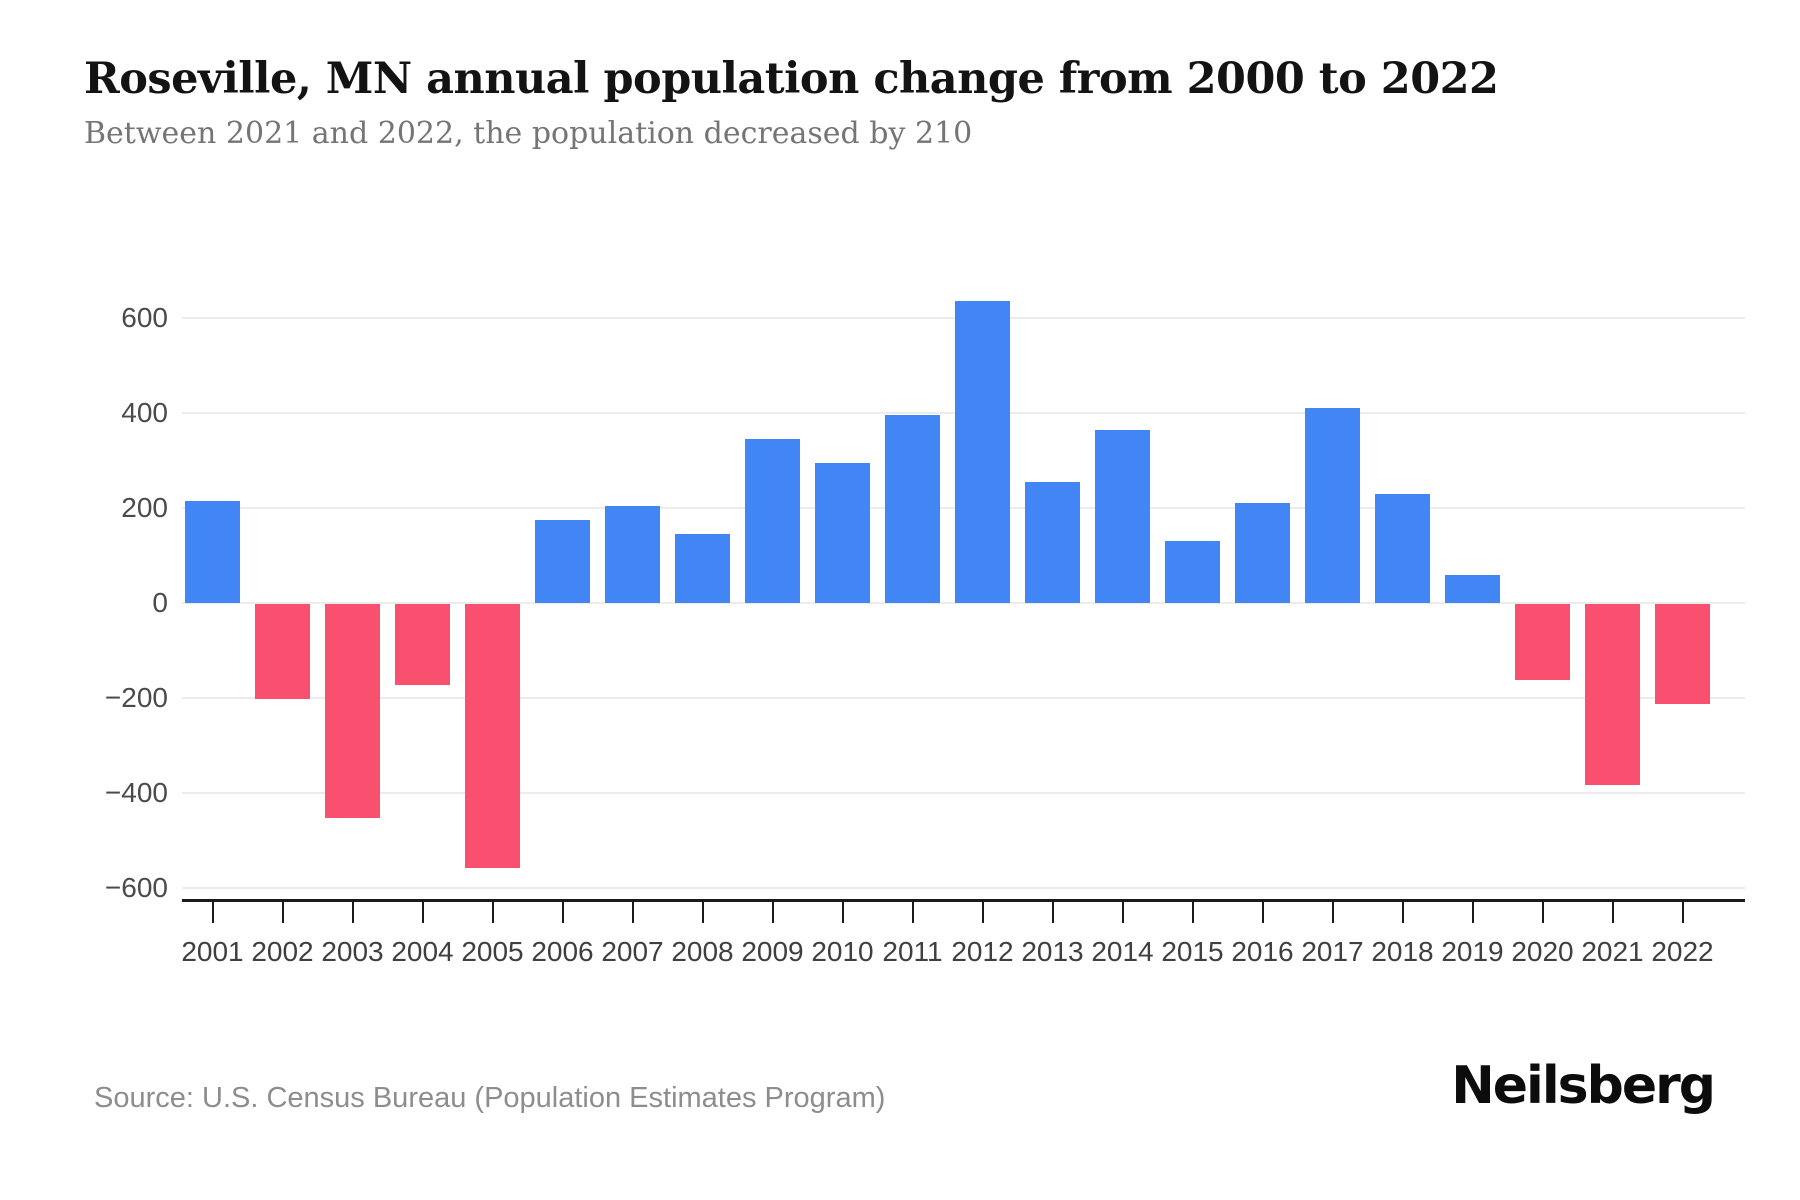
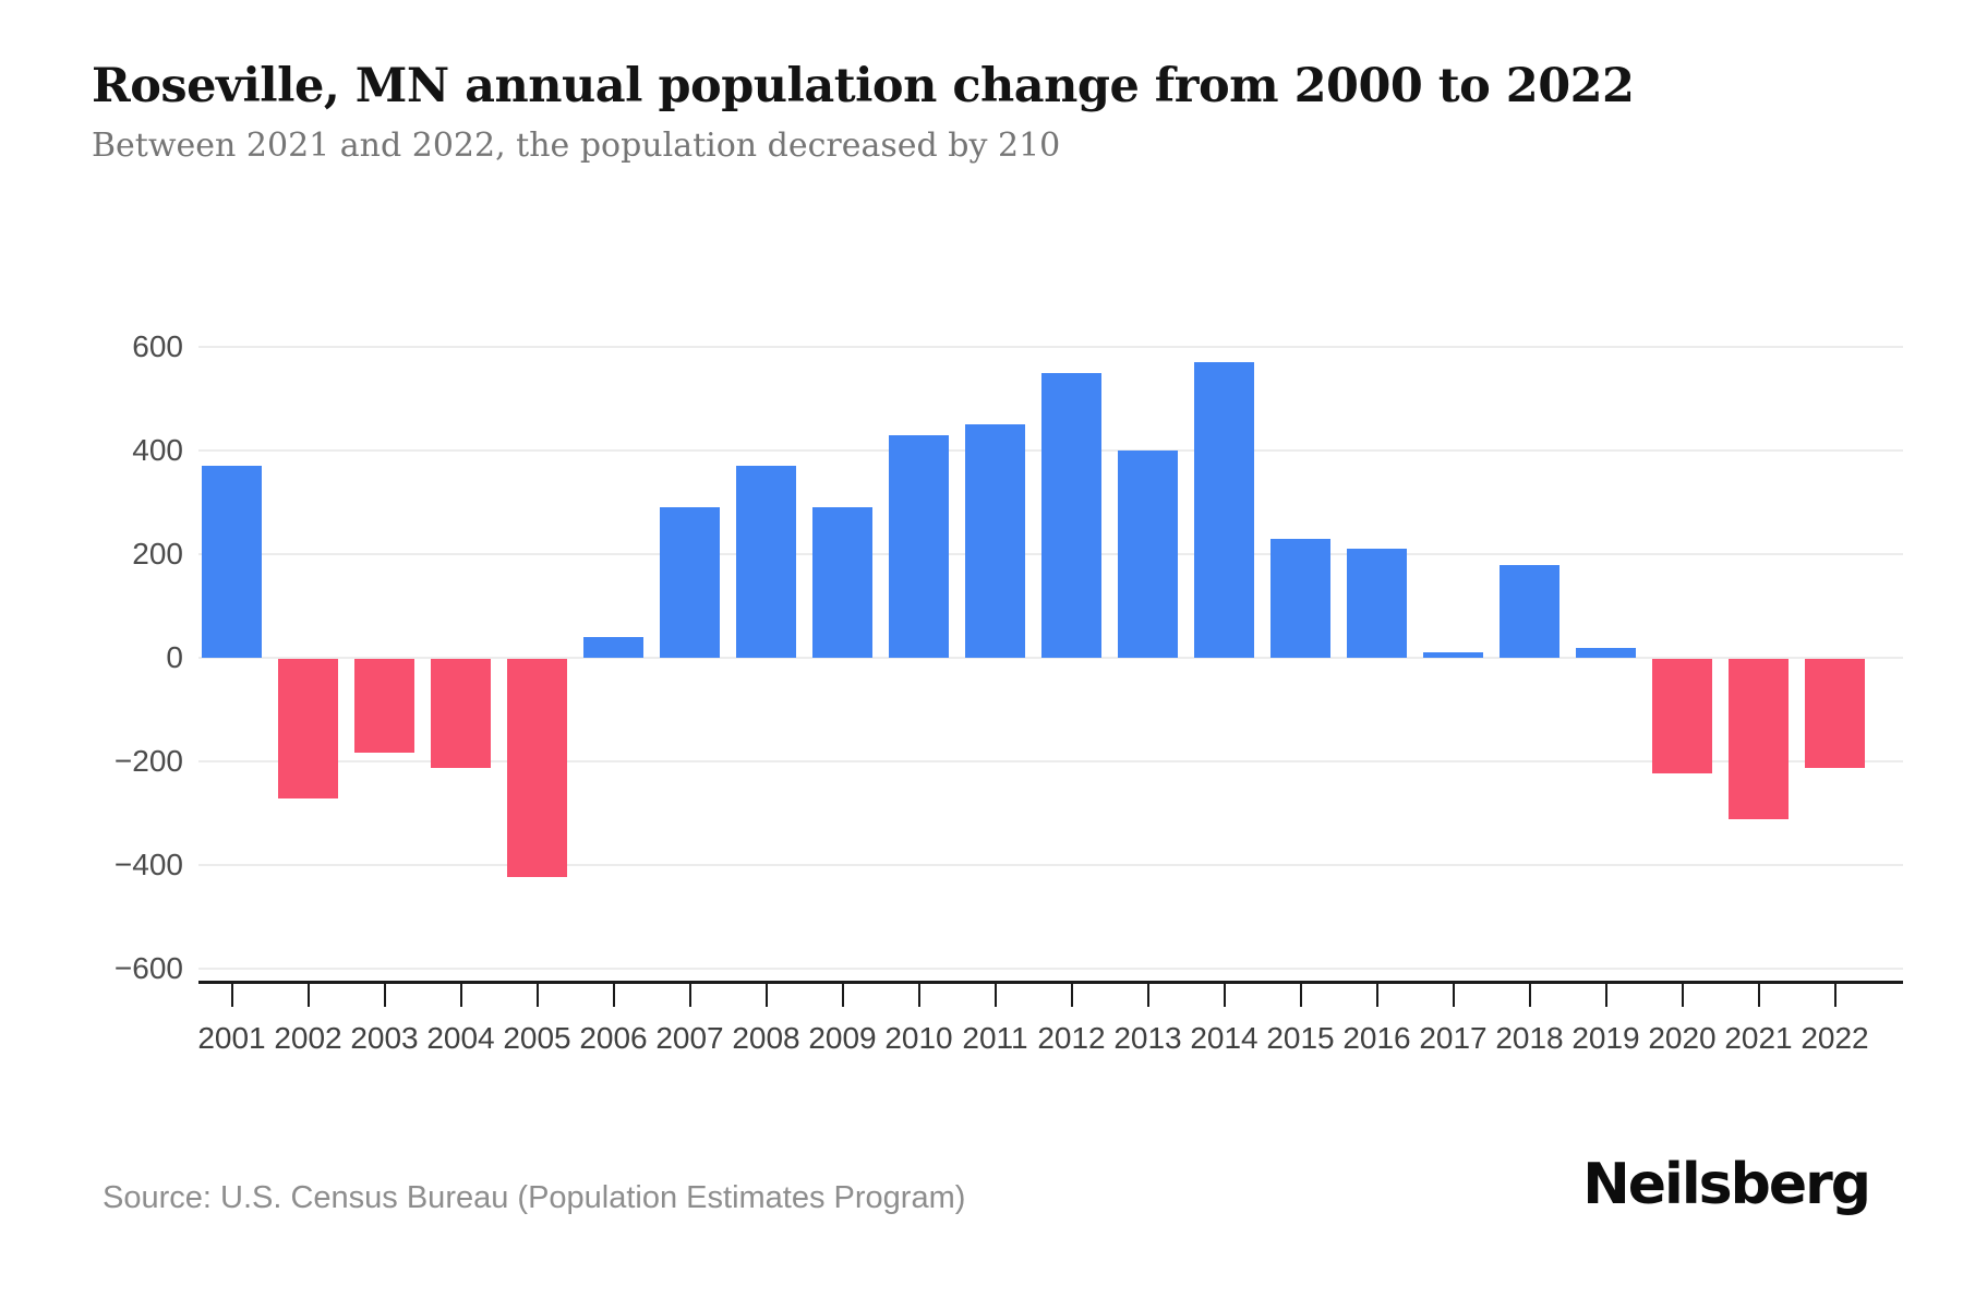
2001: 220 -> 370
2002: -200 -> -270
2003: -450 -> -180
2004: -170 -> -210
2005: -560 -> -420
2006: 180 -> 40
2007: 200 -> 290
2008: 140 -> 370
2009: 340 -> 290
2010: 300 -> 430
2011: 400 -> 450
2012: 640 -> 550
2013: 260 -> 400
2014: 360 -> 570
2015: 130 -> 230
2017: 410 -> 10
2018: 230 -> 180
2019: 60 -> 20
2020: -160 -> -220
2021: -380 -> -310
